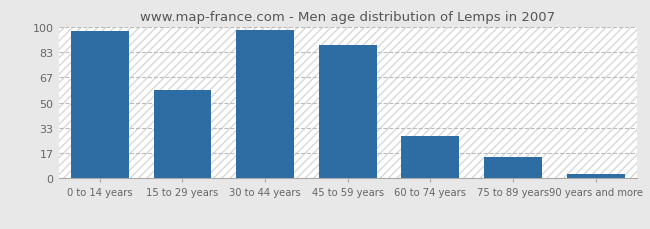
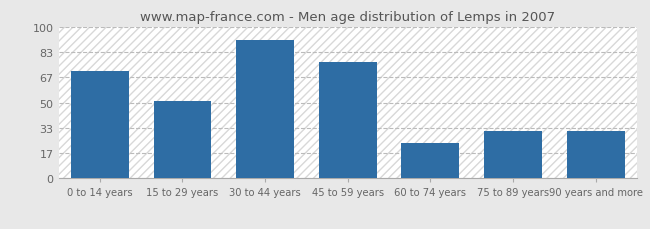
0 to 14 years: 97 -> 71
15 to 29 years: 58 -> 51
30 to 44 years: 98 -> 91
45 to 59 years: 88 -> 77
60 to 74 years: 28 -> 23
75 to 89 years: 14 -> 31
90 years and more: 3 -> 31
